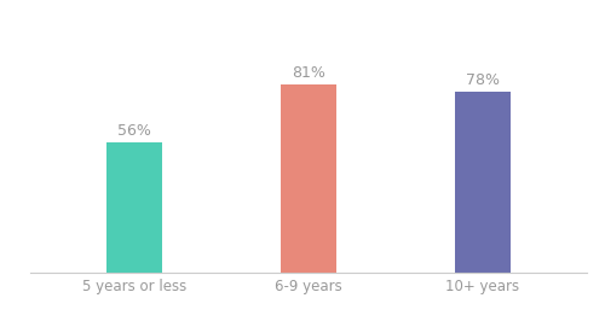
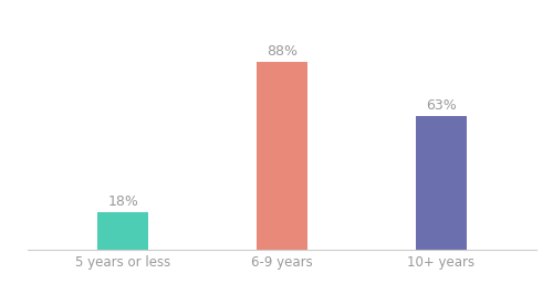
5 years or less: 56% -> 18%
6-9 years: 81% -> 88%
10+ years: 78% -> 63%
